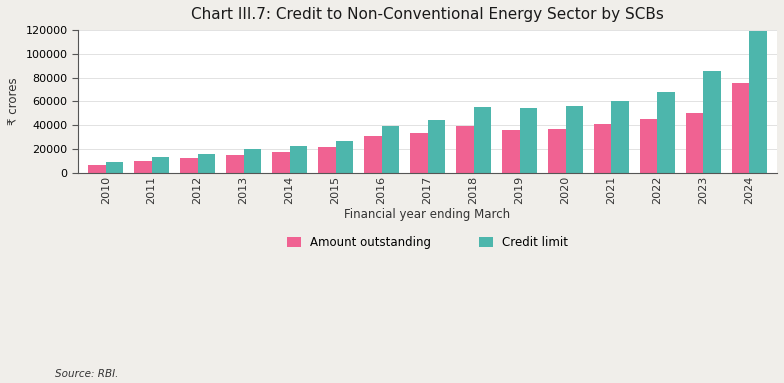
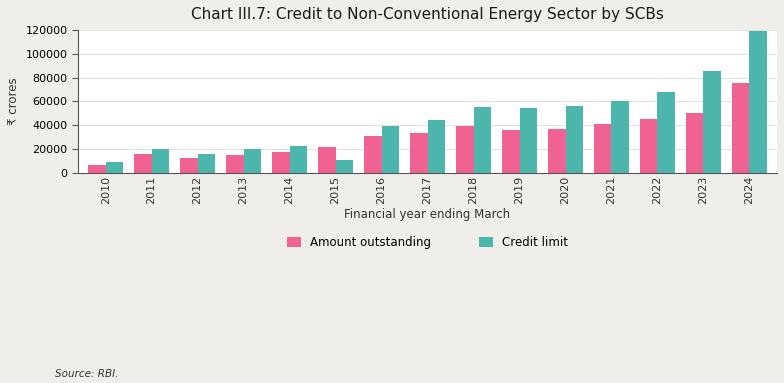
Amount outstanding/2011: 10000 -> 16000
Credit limit/2011: 13000 -> 20000
Credit limit/2015: 27000 -> 11000
